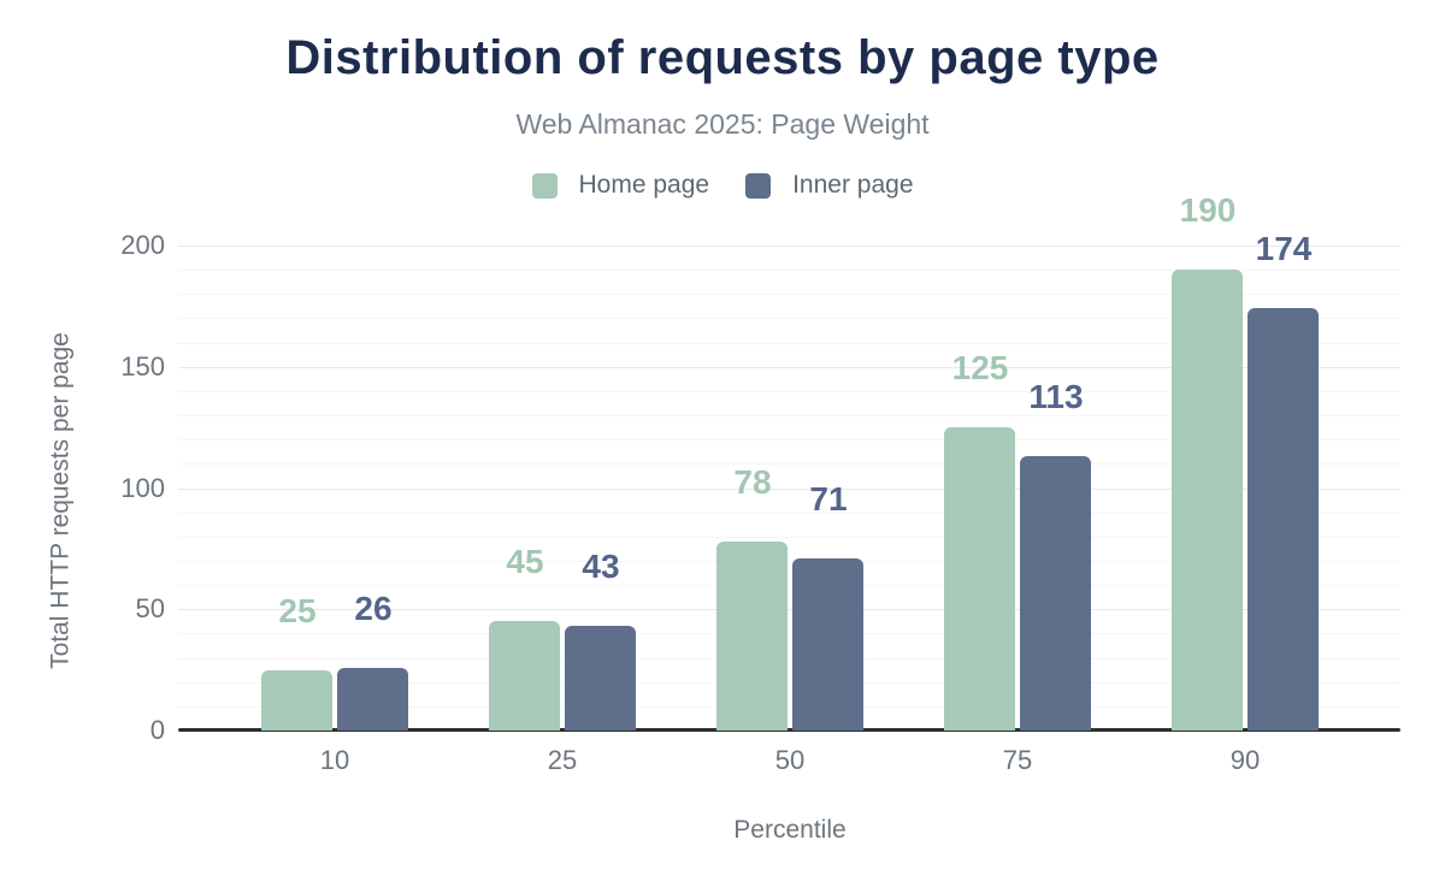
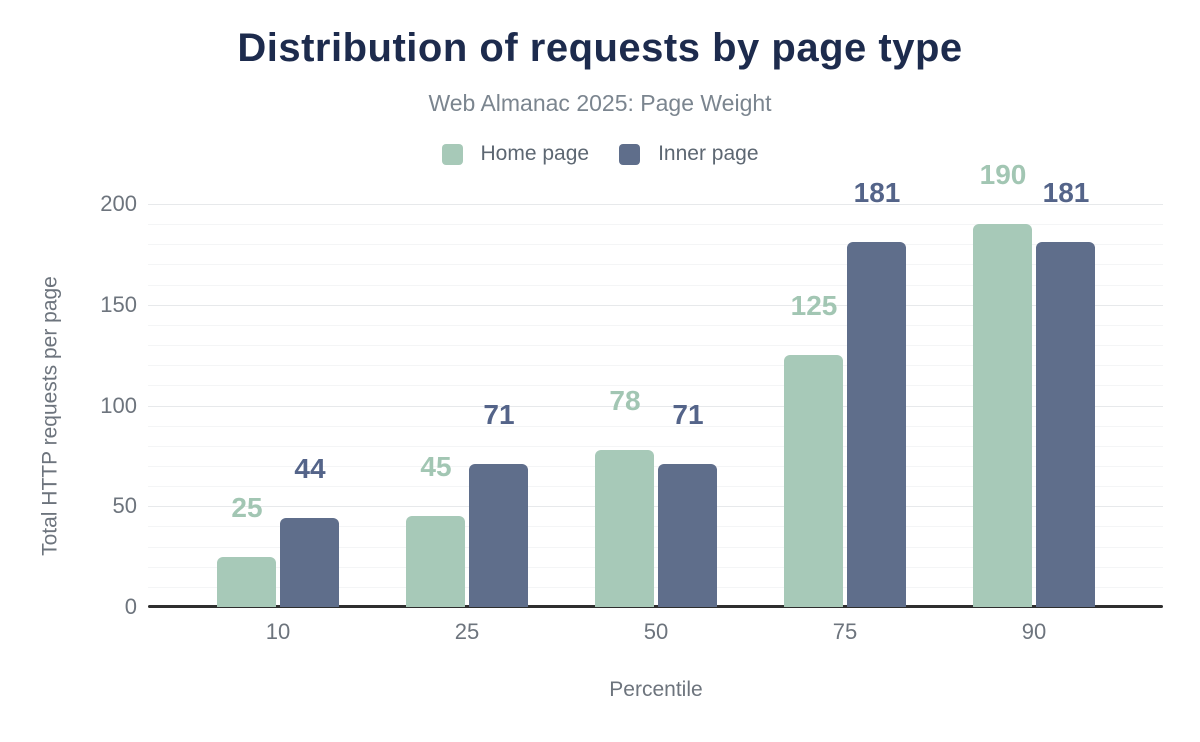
Inner page/10: 26 -> 44
Inner page/25: 43 -> 71
Inner page/75: 113 -> 181
Inner page/90: 174 -> 181
